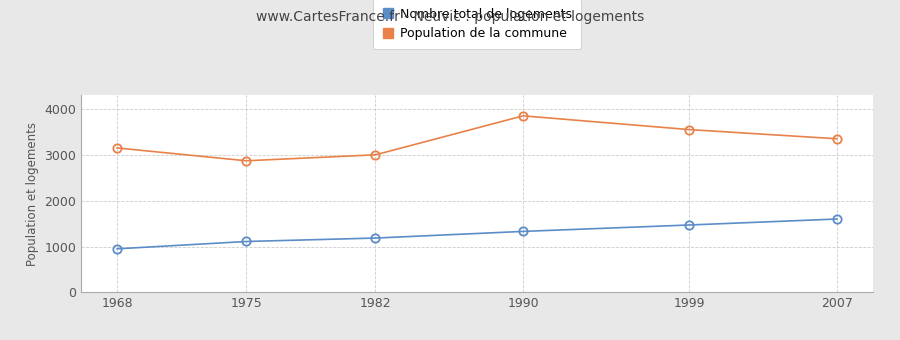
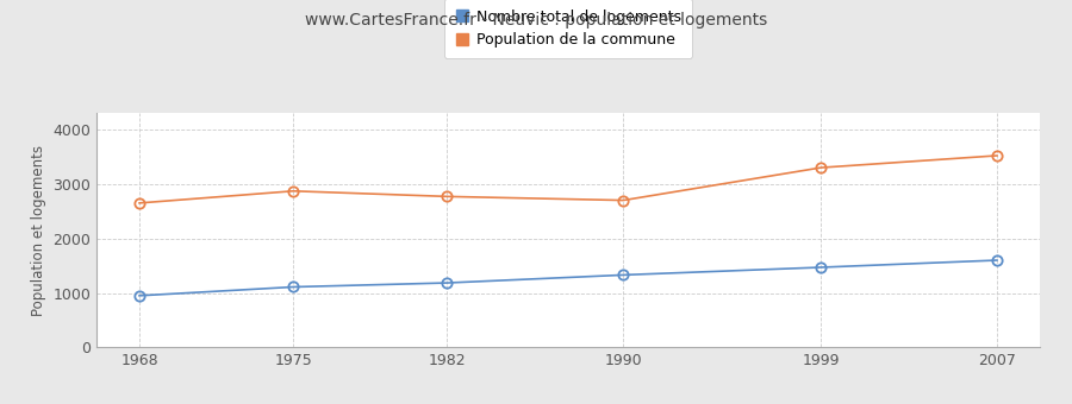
Population de la commune/1968: 3150 -> 2650
Population de la commune/1982: 3000 -> 2770
Population de la commune/1990: 3850 -> 2700
Population de la commune/1999: 3550 -> 3300
Population de la commune/2007: 3350 -> 3520
